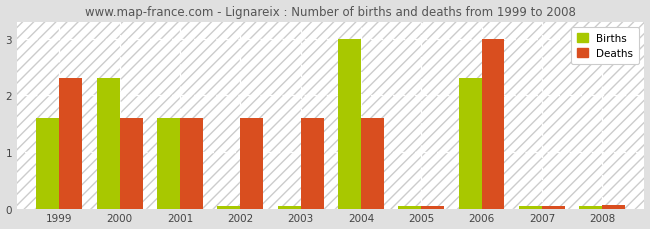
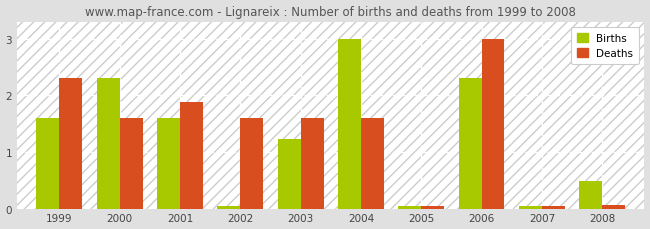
Deaths/2001: 1.60 -> 1.88
Births/2003: 0.04 -> 1.22
Births/2008: 0.04 -> 0.48
